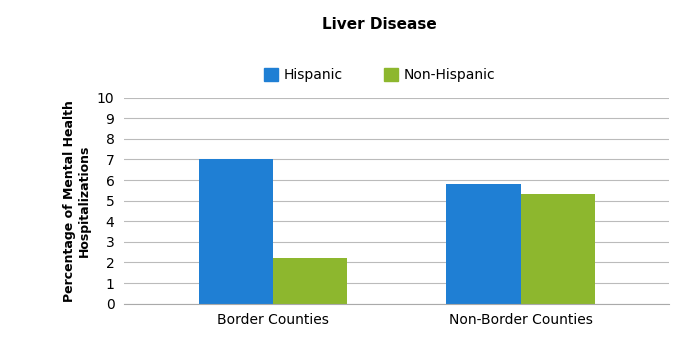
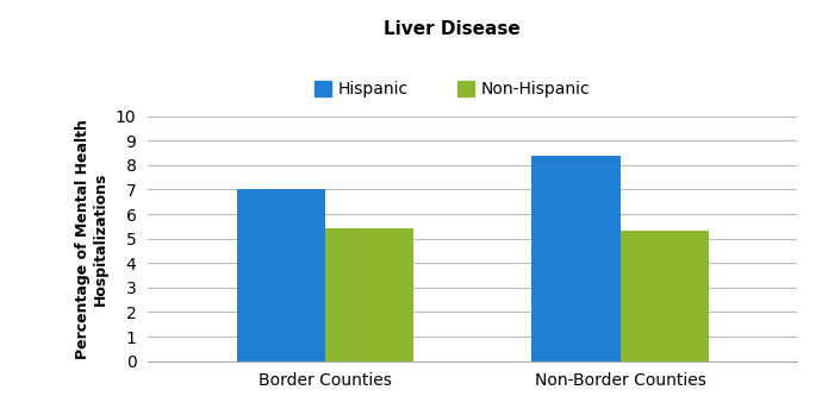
Non-Hispanic/Border Counties: 2.2 -> 5.4
Hispanic/Non-Border Counties: 5.8 -> 8.4
